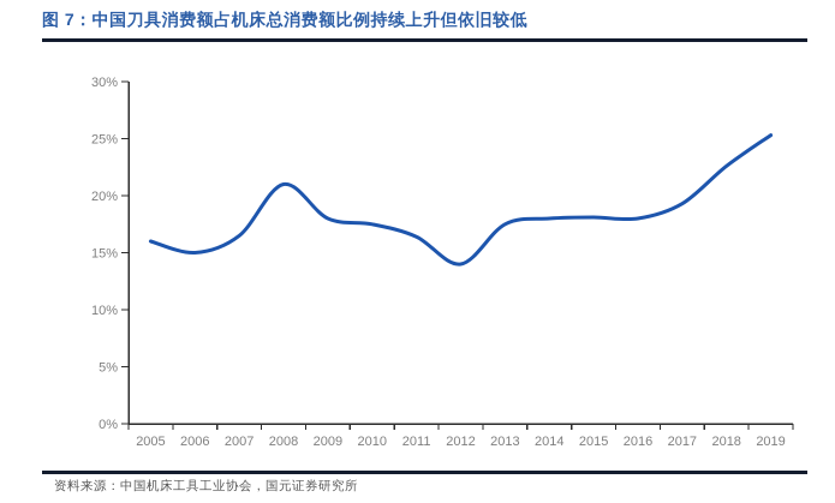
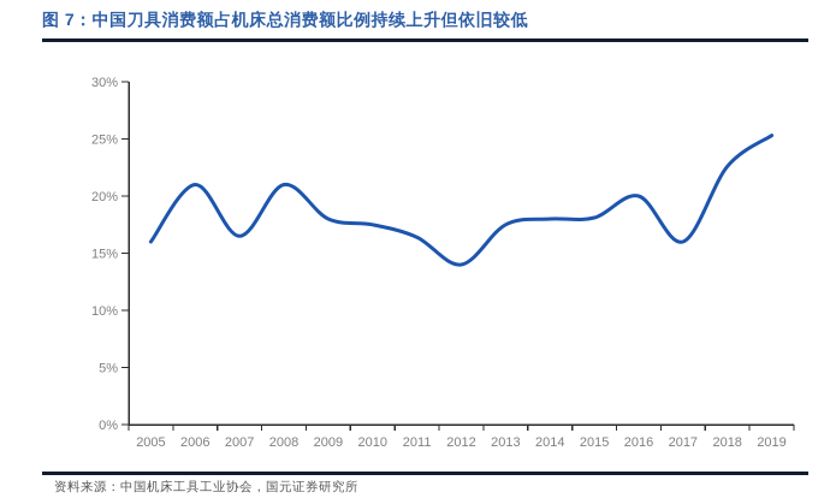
2006: 15% -> 21%
2016: 18% -> 20%
2017: 19% -> 16%
